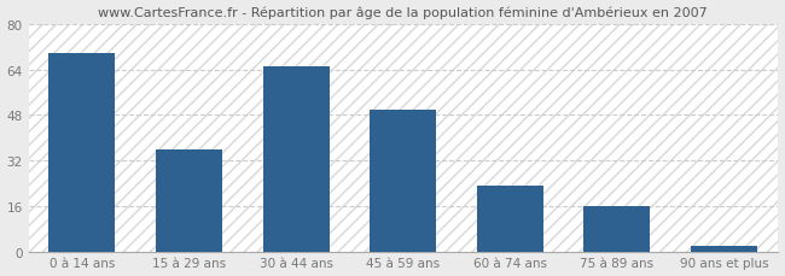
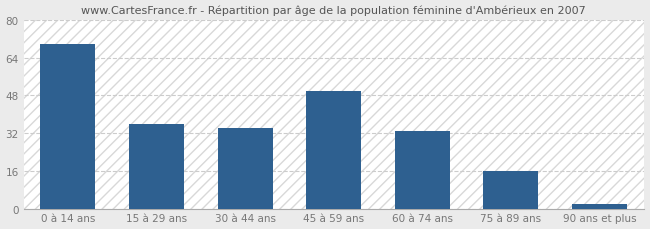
30 à 44 ans: 65 -> 34
60 à 74 ans: 23 -> 33
